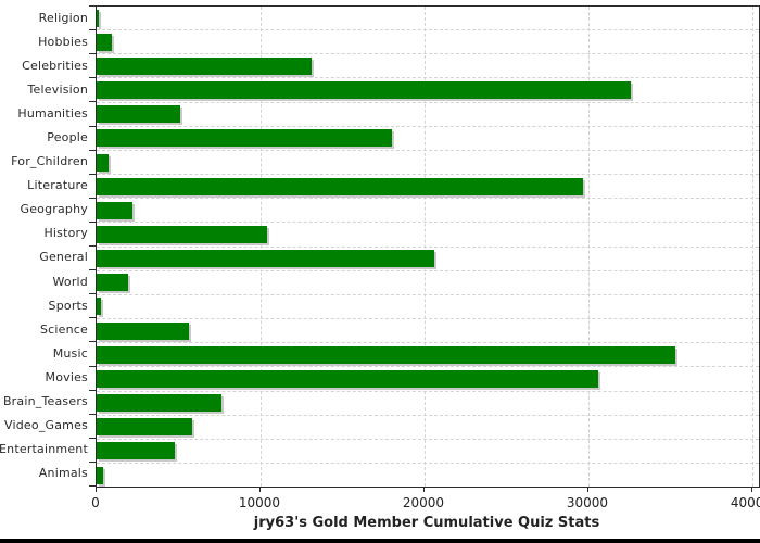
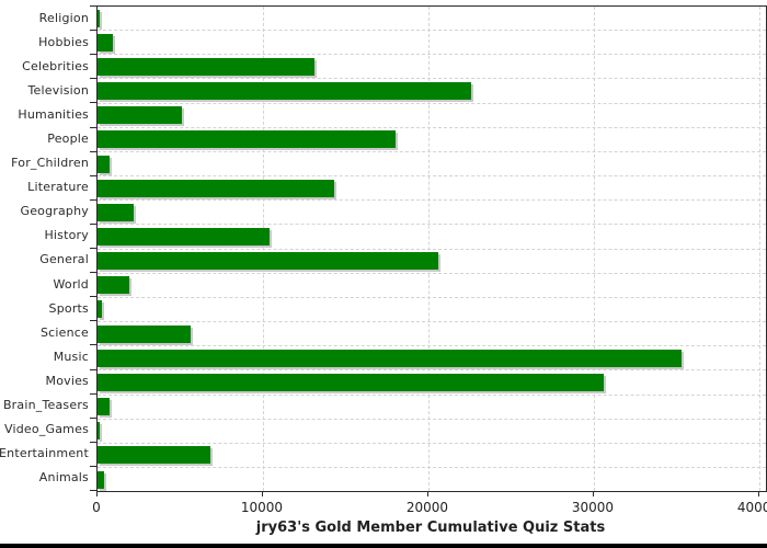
Television: 32600 -> 22600
Literature: 29700 -> 14300
Brain_Teasers: 7600 -> 800
Video_Games: 5800 -> 200
Entertainment: 4800 -> 6800
